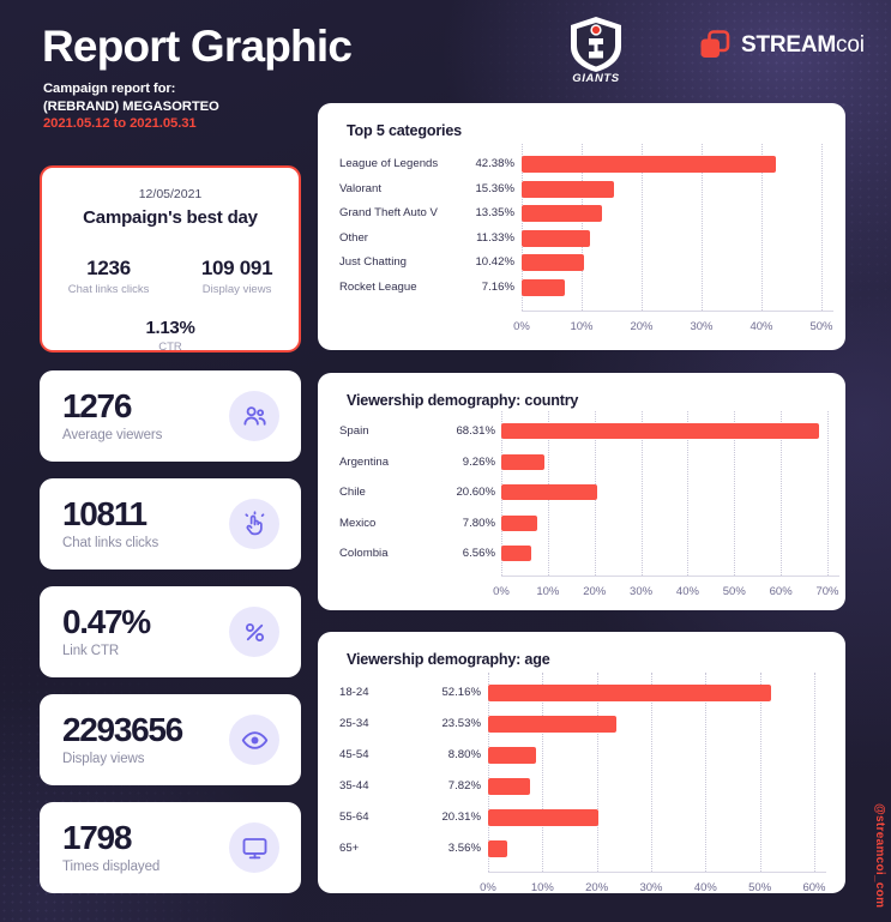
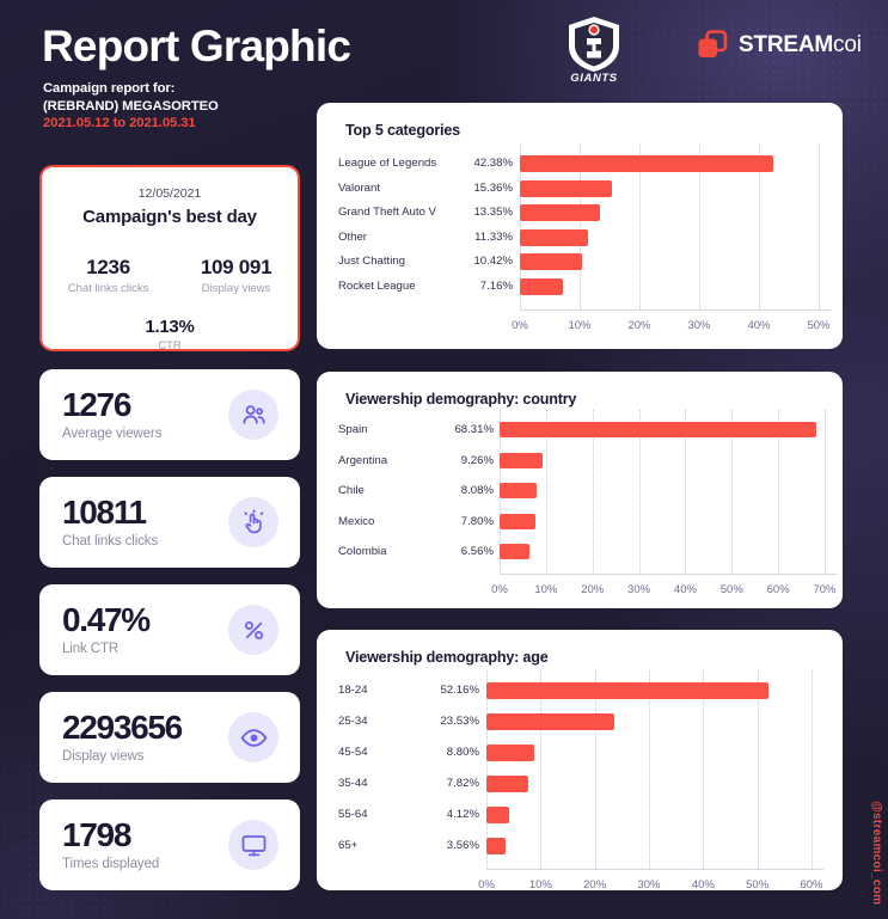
Viewership demography: country/Chile: 20.60% -> 8.08%
Viewership demography: age/55-64: 20.31% -> 4.12%
